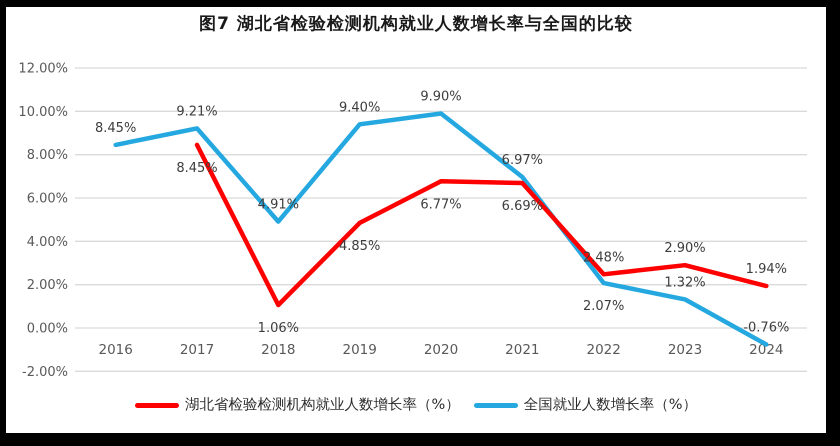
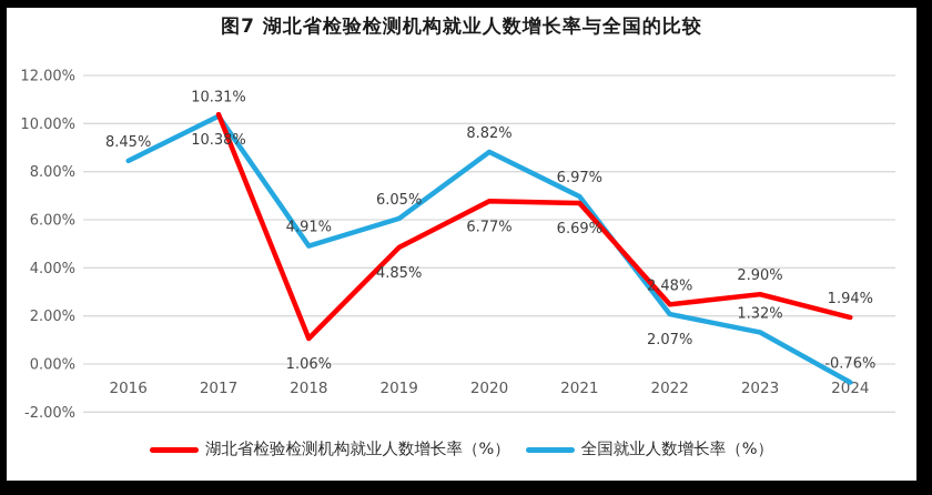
全国就业人数增长率（%）/2017: 9.21% -> 10.31%
湖北省检验检测机构就业人数增长率（%）/2017: 8.45% -> 10.38%
全国就业人数增长率（%）/2019: 9.40% -> 6.05%
全国就业人数增长率（%）/2020: 9.90% -> 8.82%
